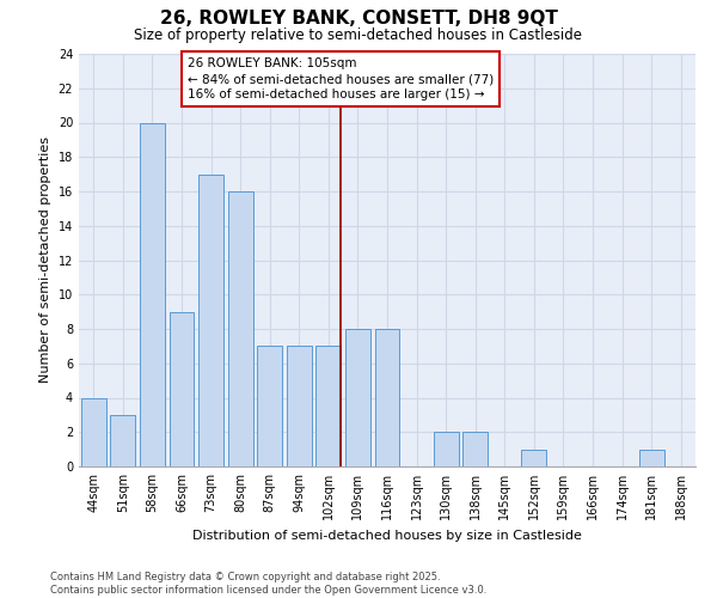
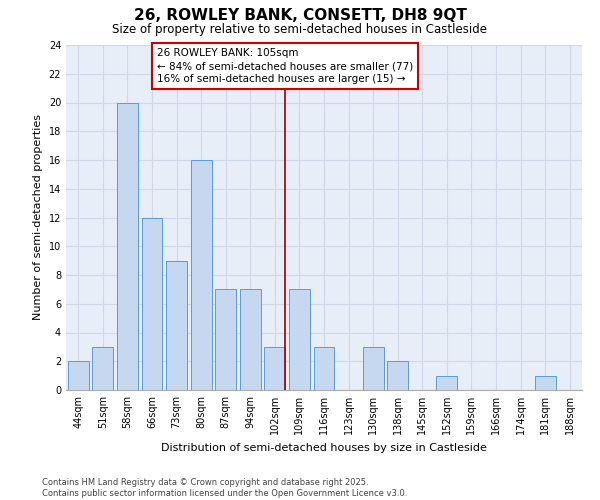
44sqm: 4 -> 2
66sqm: 9 -> 12
73sqm: 17 -> 9
102sqm: 7 -> 3
109sqm: 8 -> 7
116sqm: 8 -> 3
130sqm: 2 -> 3
